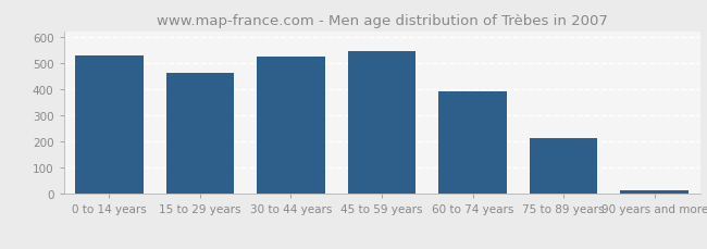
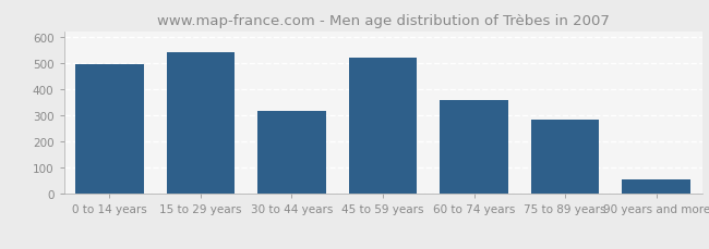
0 to 14 years: 530 -> 495
15 to 29 years: 462 -> 540
30 to 44 years: 525 -> 315
45 to 59 years: 543 -> 520
60 to 74 years: 390 -> 360
75 to 89 years: 213 -> 285
90 years and more: 15 -> 55
